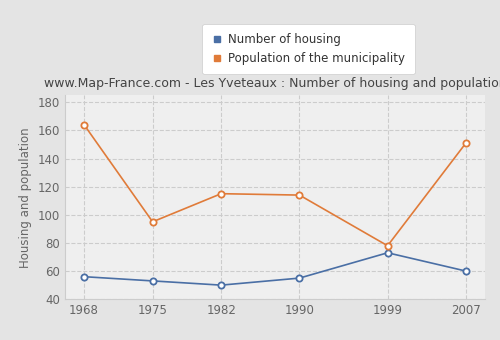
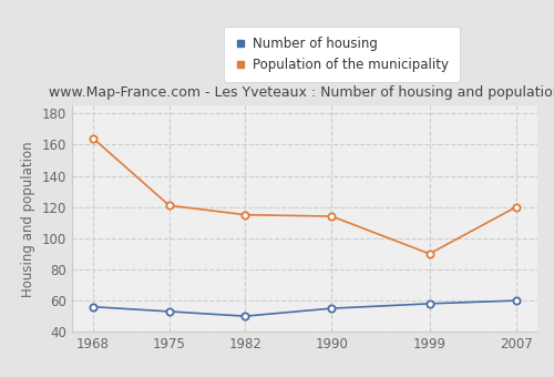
Population of the municipality/1975: 95 -> 121
Number of housing/1999: 73 -> 58
Population of the municipality/1999: 78 -> 90
Population of the municipality/2007: 151 -> 120
